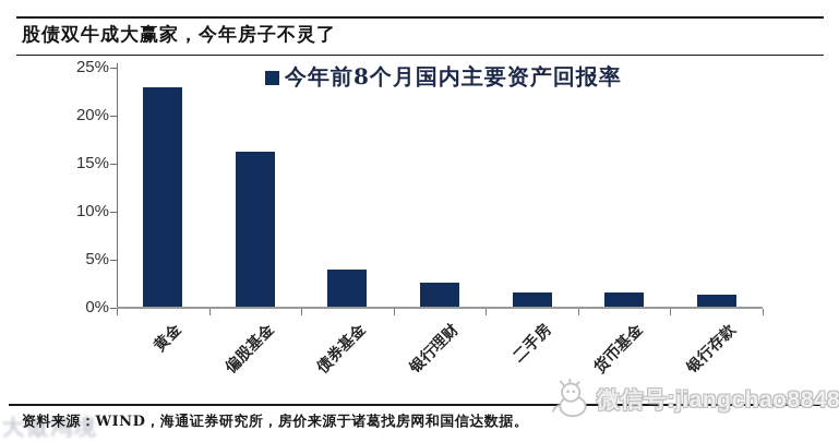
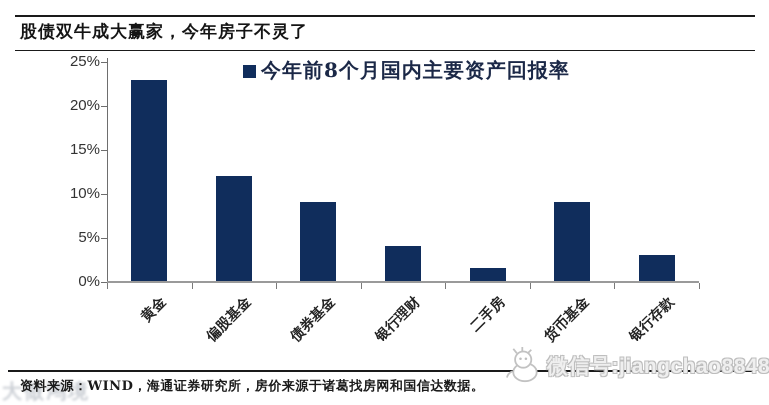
偏股基金: 16% -> 12%
债券基金: 4% -> 9%
银行理财: 3% -> 4%
货币基金: 2% -> 9%
银行存款: 1% -> 3%
